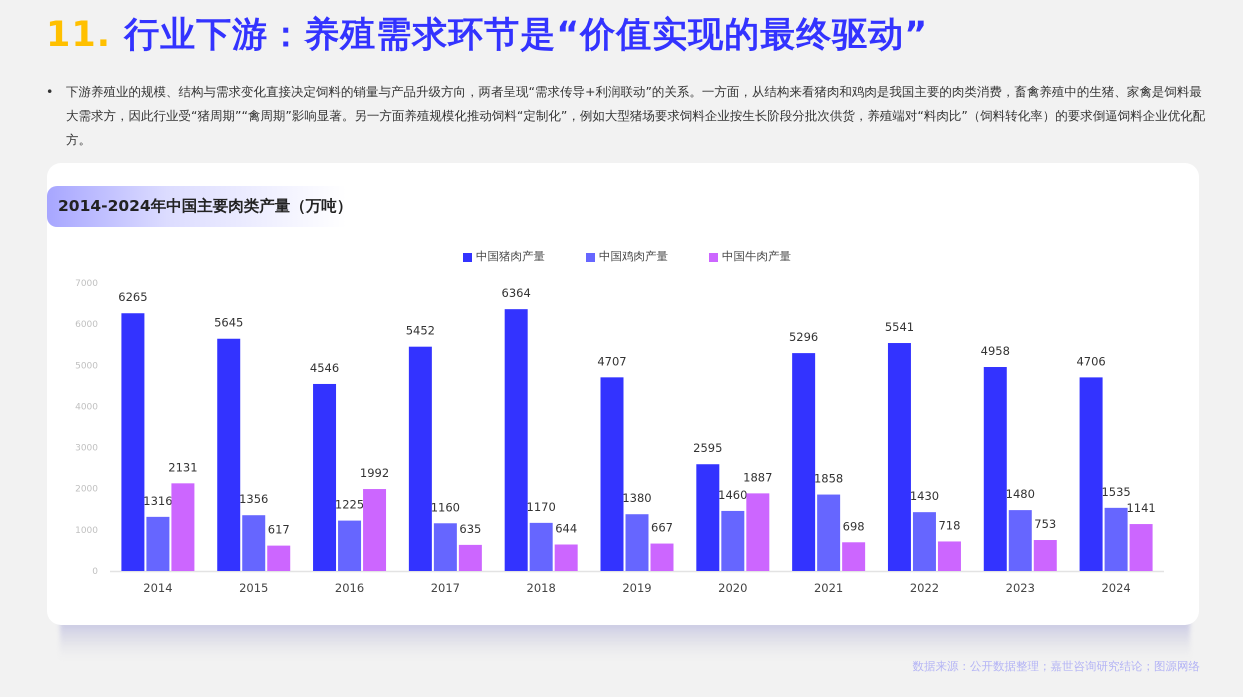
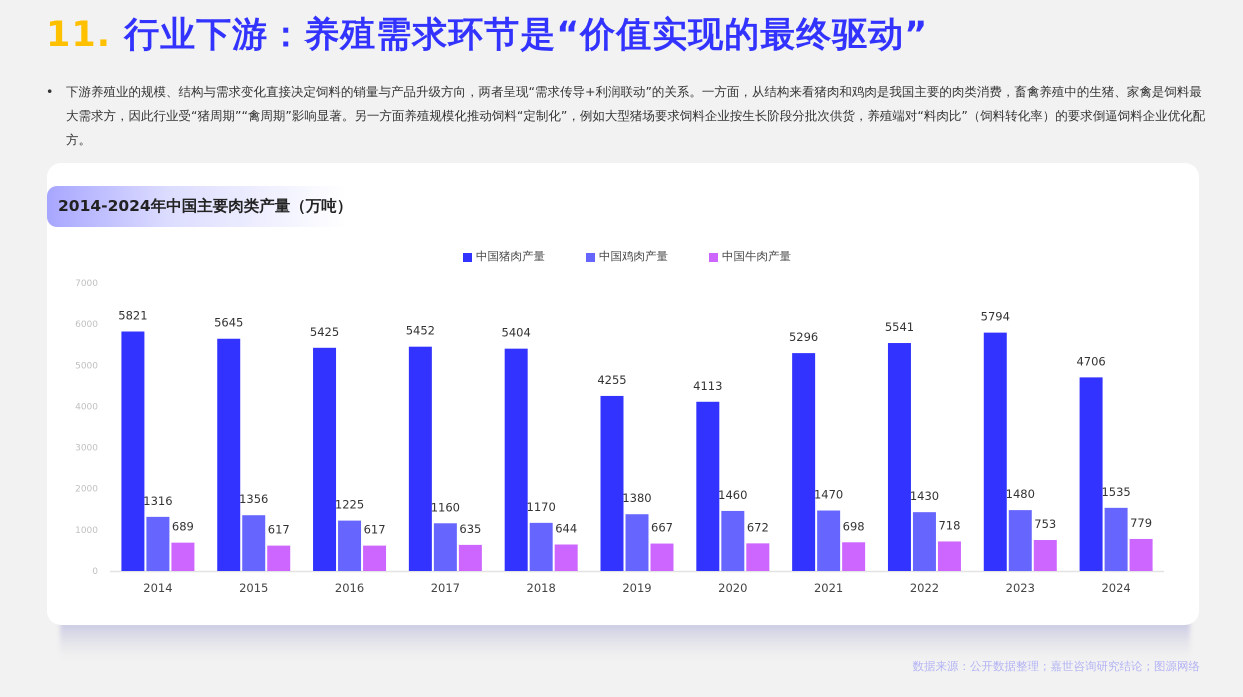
中国猪肉产量/2014: 6265 -> 5821
中国牛肉产量/2014: 2131 -> 689
中国猪肉产量/2016: 4546 -> 5425
中国牛肉产量/2016: 1992 -> 617
中国猪肉产量/2018: 6364 -> 5404
中国猪肉产量/2019: 4707 -> 4255
中国猪肉产量/2020: 2595 -> 4113
中国牛肉产量/2020: 1887 -> 672
中国鸡肉产量/2021: 1858 -> 1470
中国猪肉产量/2023: 4958 -> 5794
中国牛肉产量/2024: 1141 -> 779
